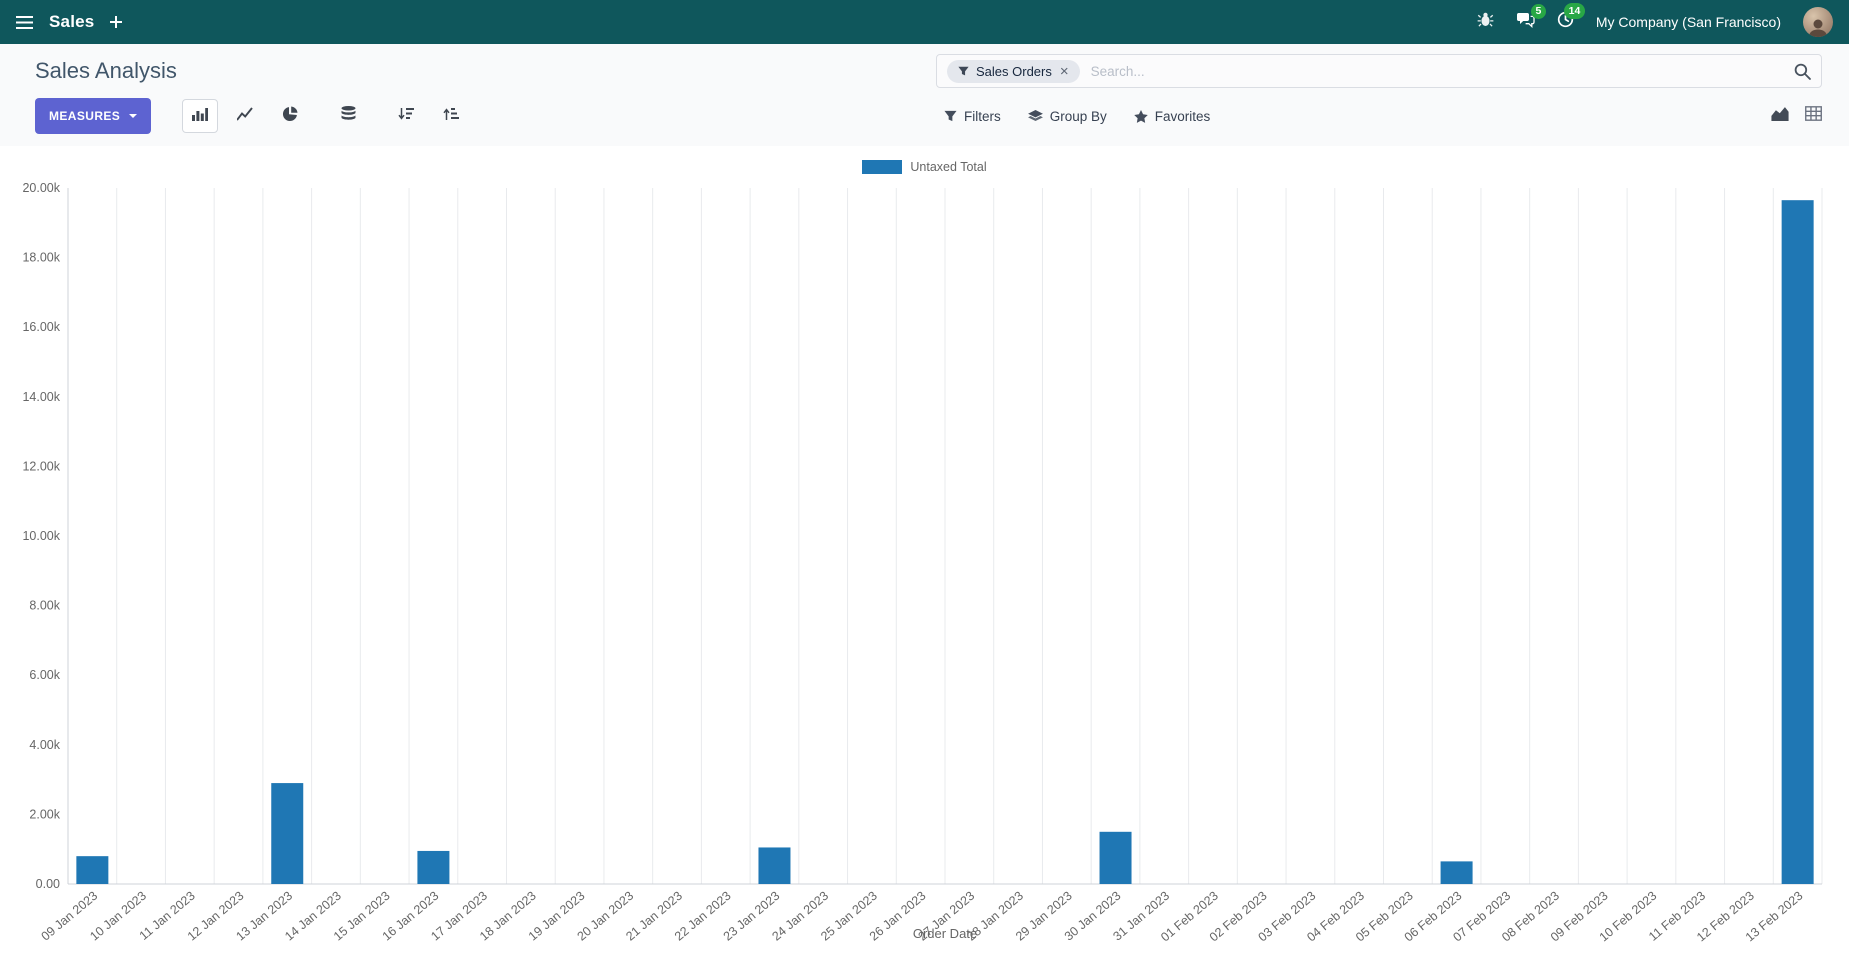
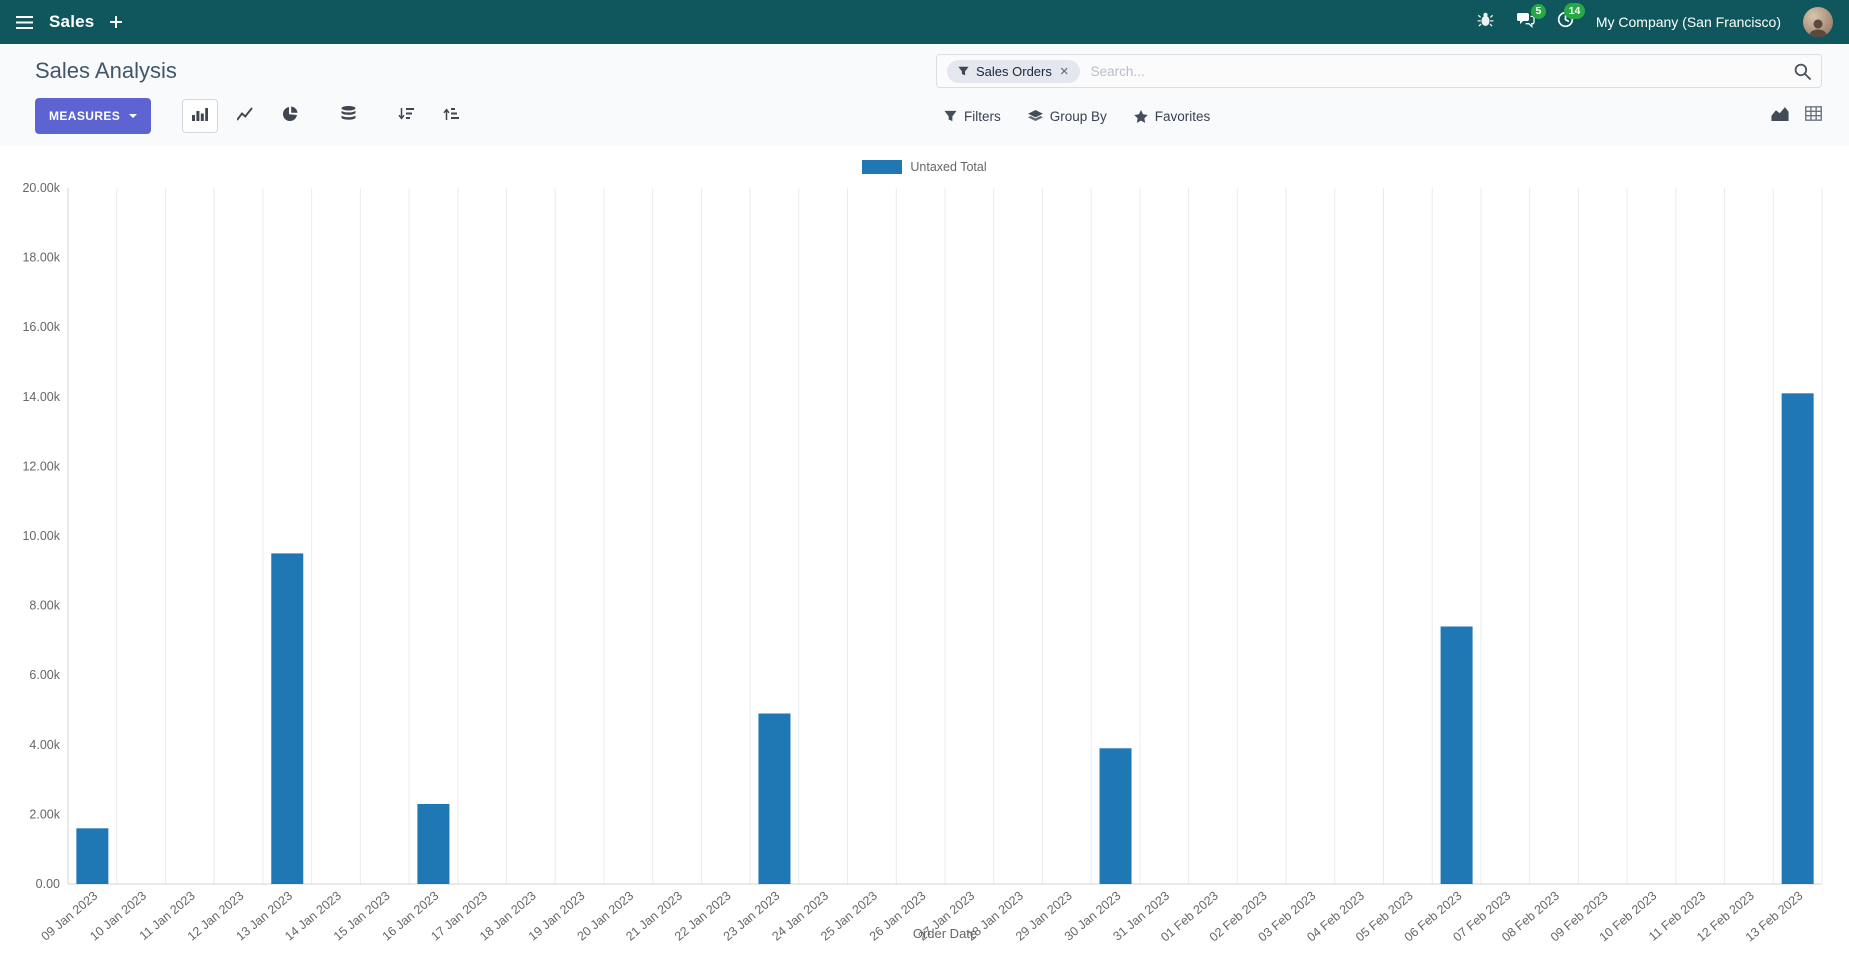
09 Jan 2023: 0.8k -> 1.6k
13 Jan 2023: 2.9k -> 9.5k
16 Jan 2023: 1.0k -> 2.3k
23 Jan 2023: 1.0k -> 4.9k
30 Jan 2023: 1.5k -> 3.9k
06 Feb 2023: 0.6k -> 7.4k
13 Feb 2023: 19.6k -> 14.1k
